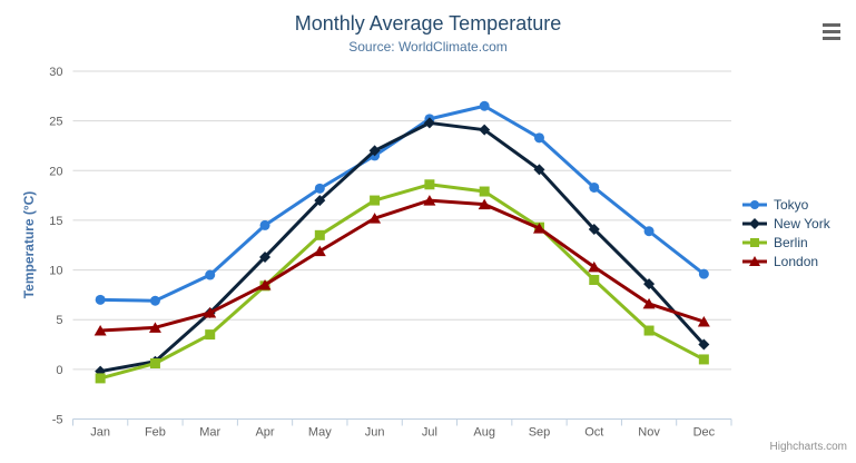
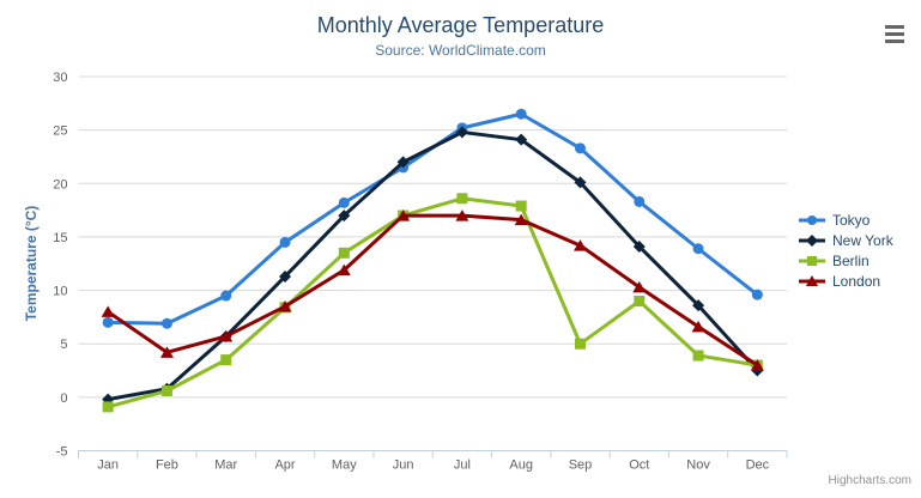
London/Jan: 4 -> 8
London/Jun: 15 -> 17
Berlin/Sep: 14 -> 5
Berlin/Dec: 1 -> 3
London/Dec: 5 -> 3
